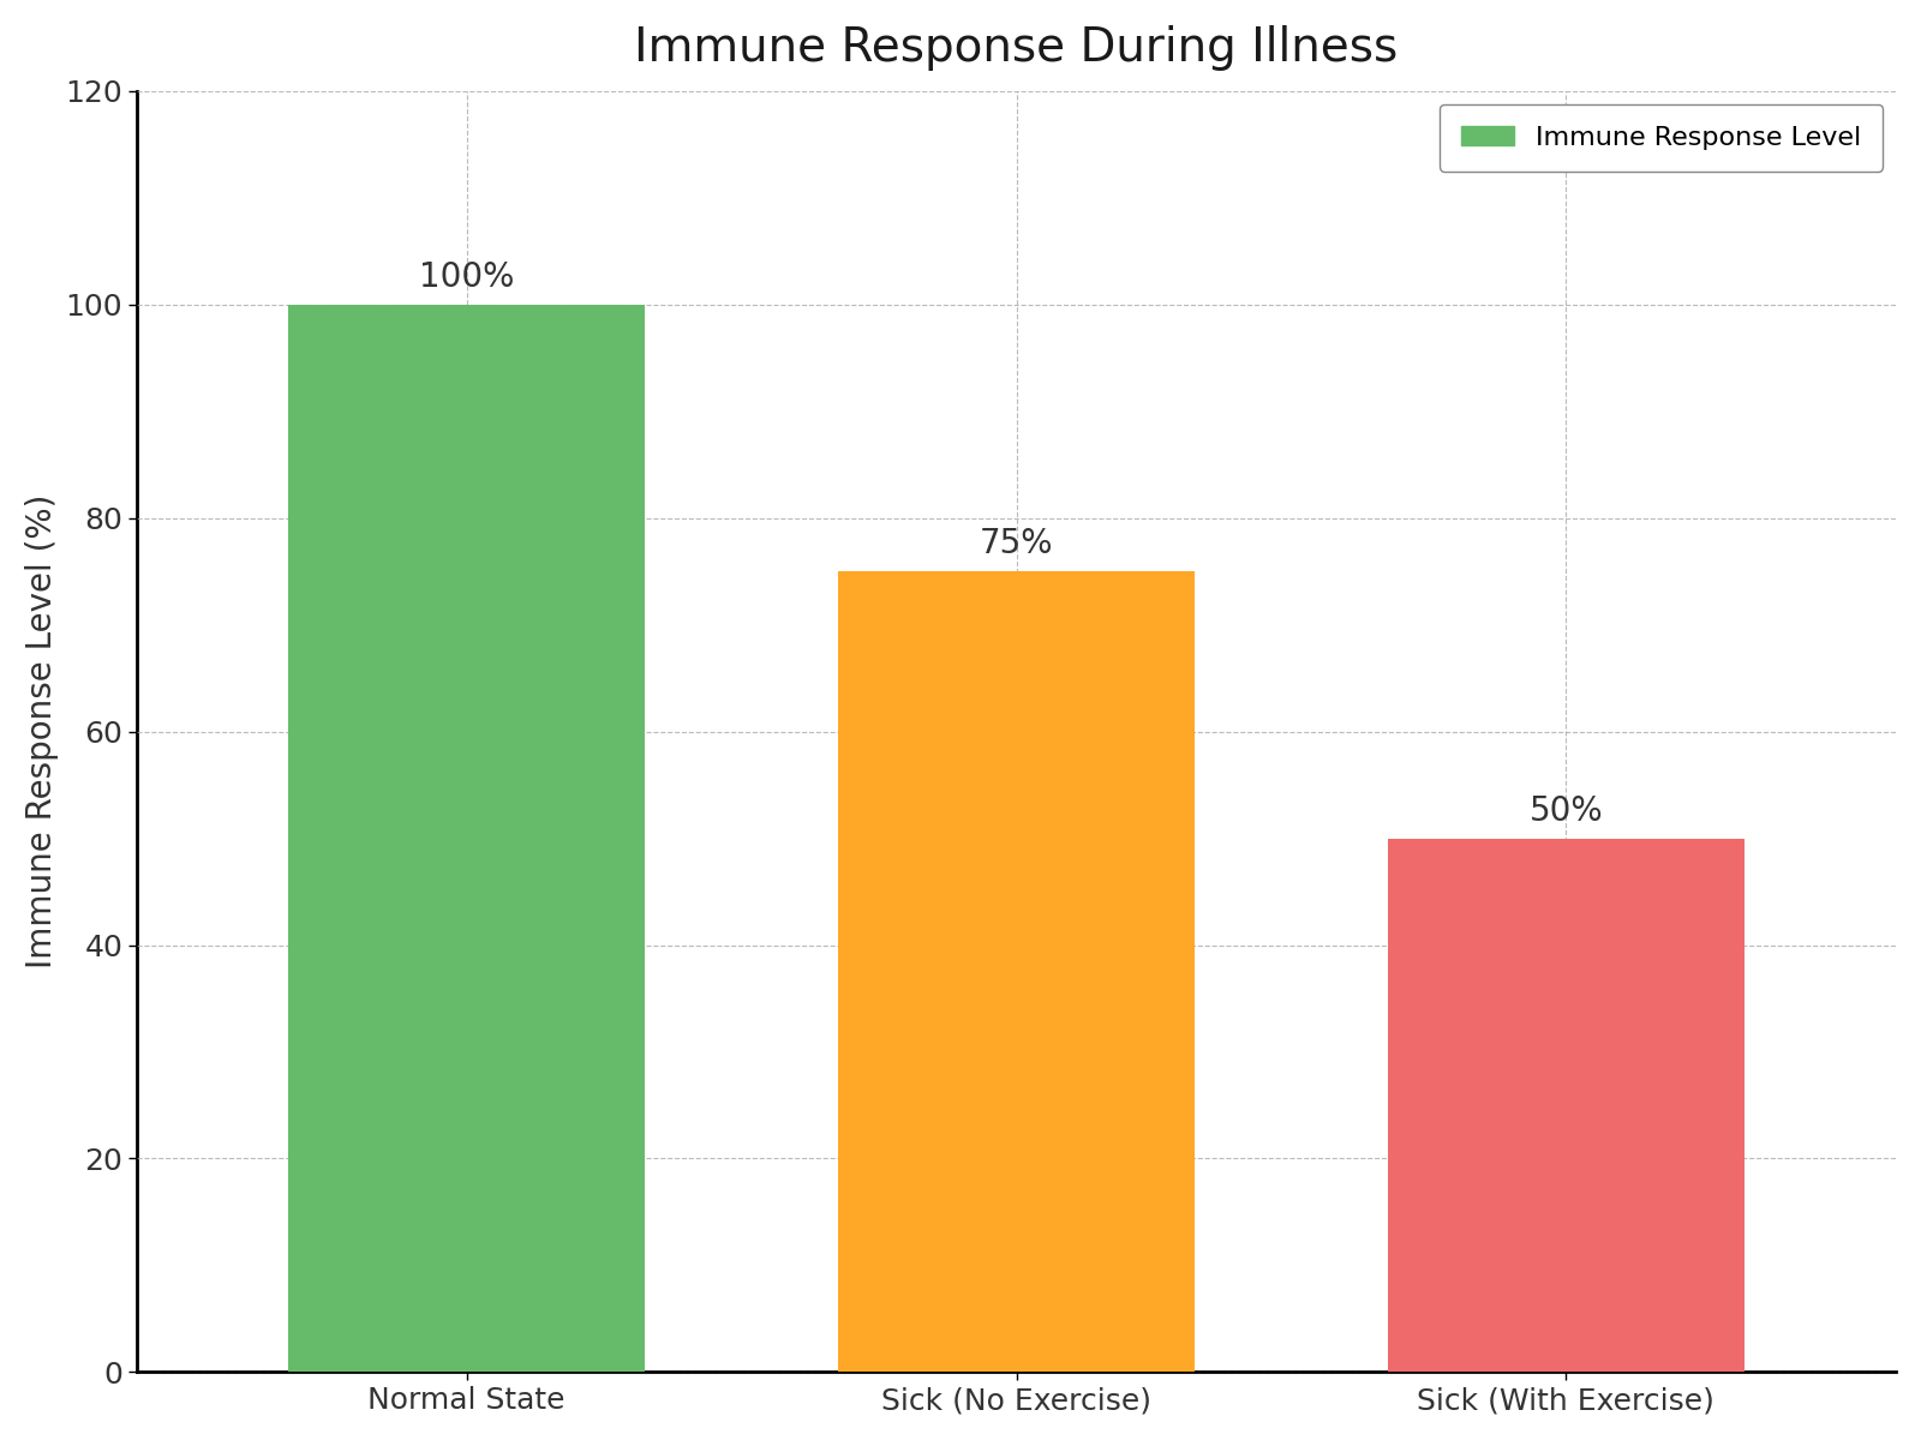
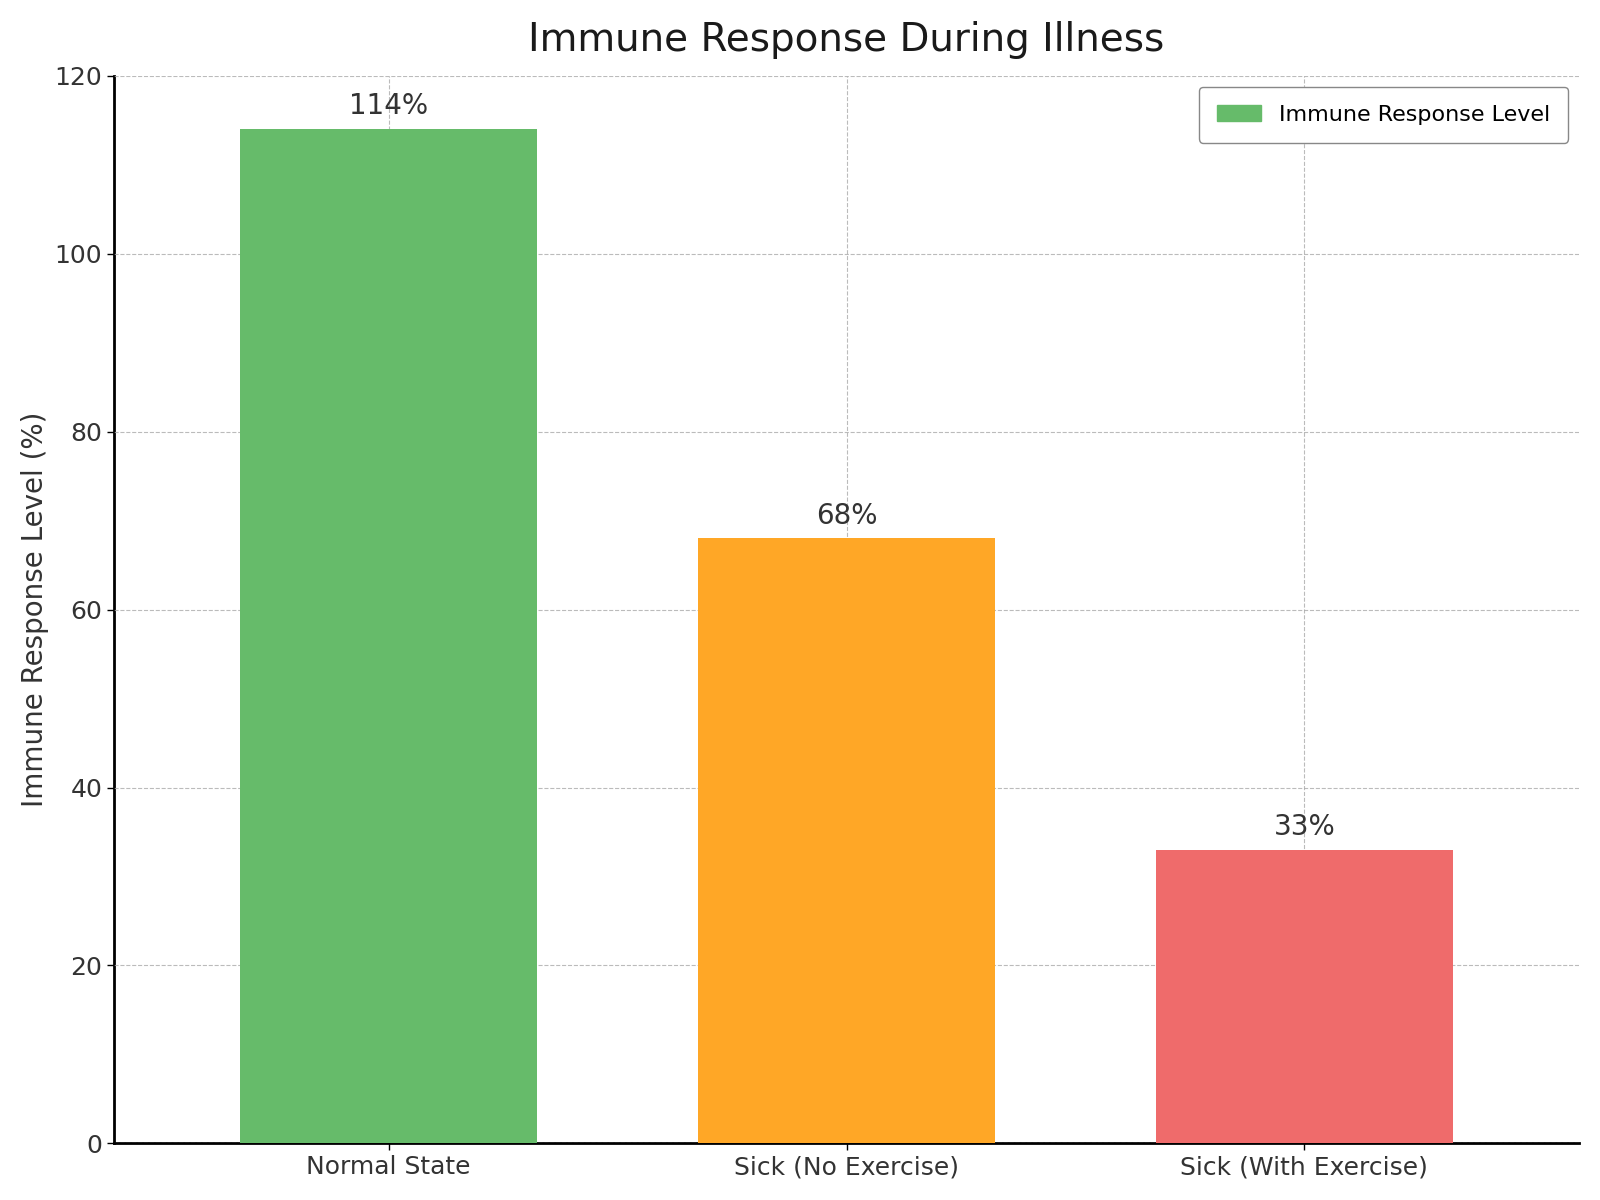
Normal State: 100% -> 114%
Sick (No Exercise): 75% -> 68%
Sick (With Exercise): 50% -> 33%
